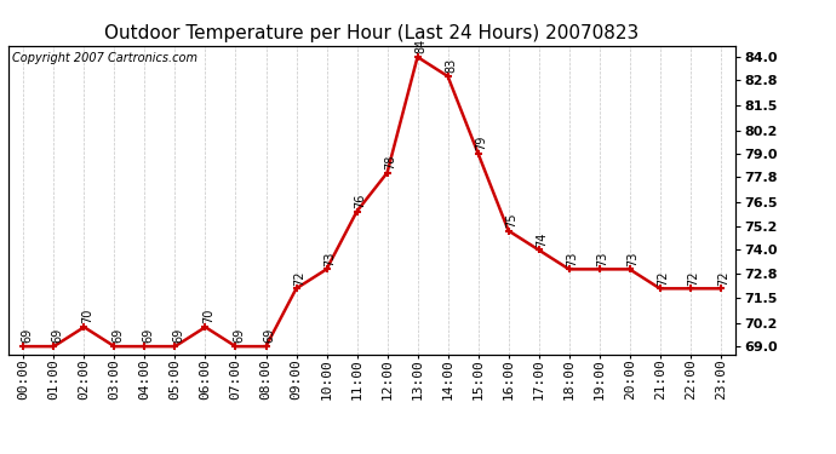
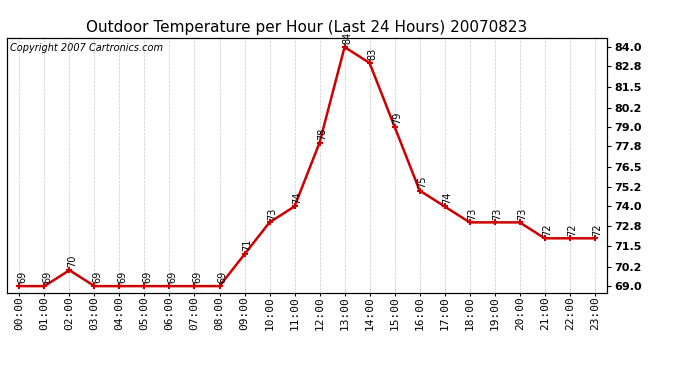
06:00: 70 -> 69
09:00: 72 -> 71
11:00: 76 -> 74
